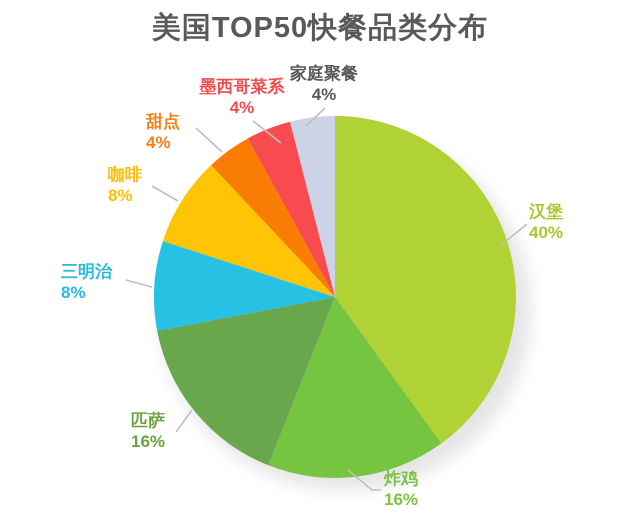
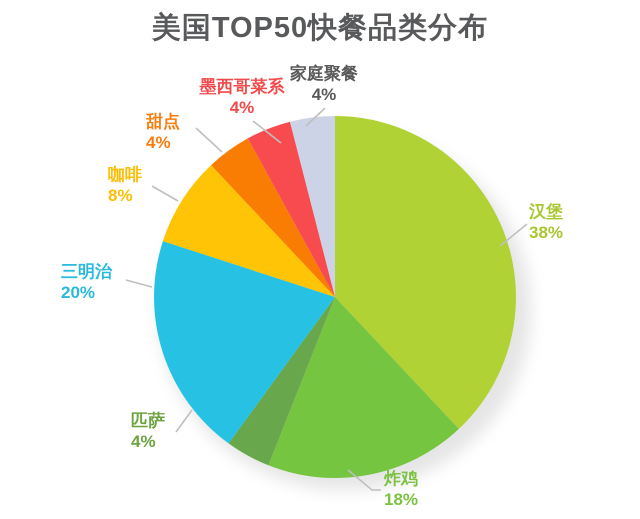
汉堡: 40% -> 38%
炸鸡: 16% -> 18%
匹萨: 16% -> 4%
三明治: 8% -> 20%
